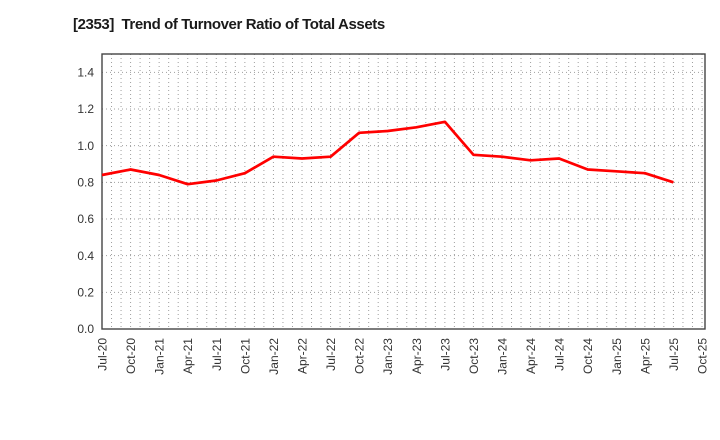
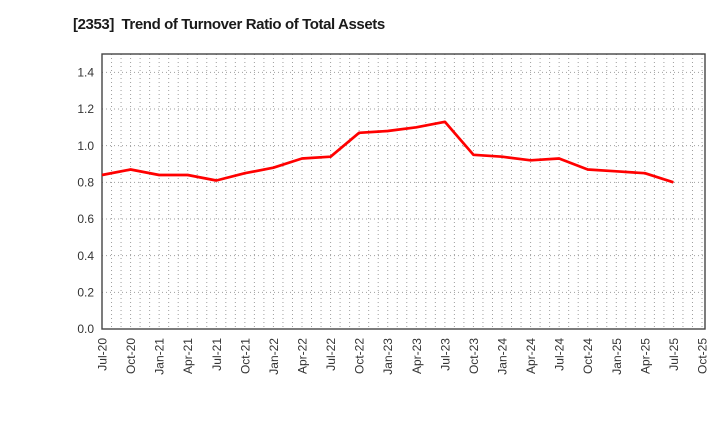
Apr-21: 0.79 -> 0.84
Jan-22: 0.94 -> 0.88
